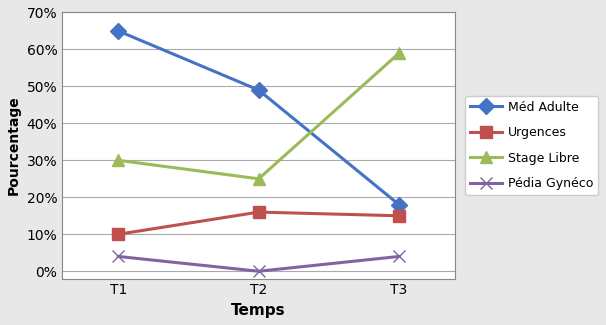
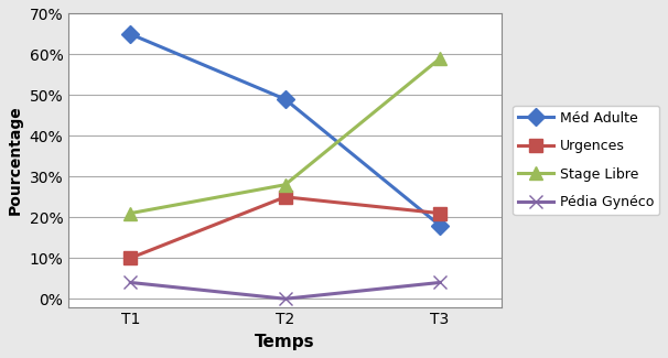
Stage Libre/T1: 30% -> 21%
Urgences/T2: 16% -> 25%
Stage Libre/T2: 25% -> 28%
Urgences/T3: 15% -> 21%
